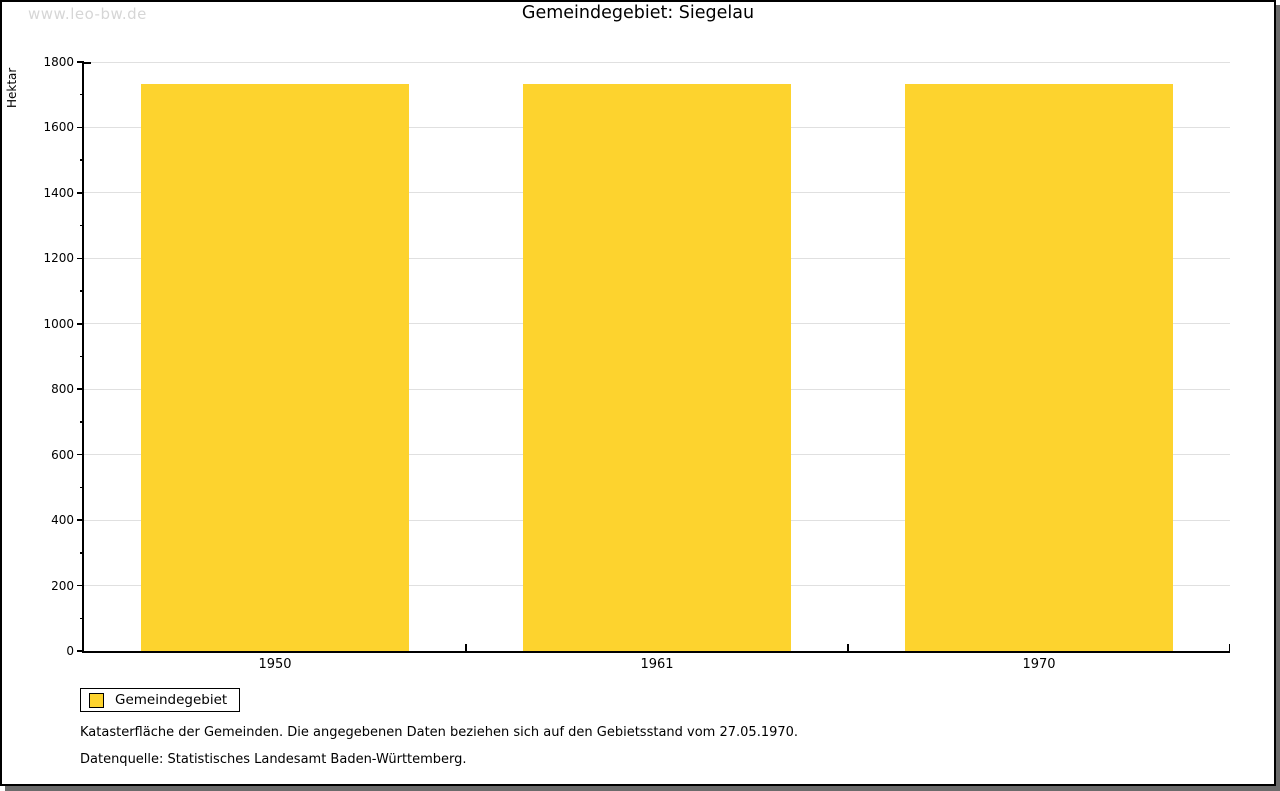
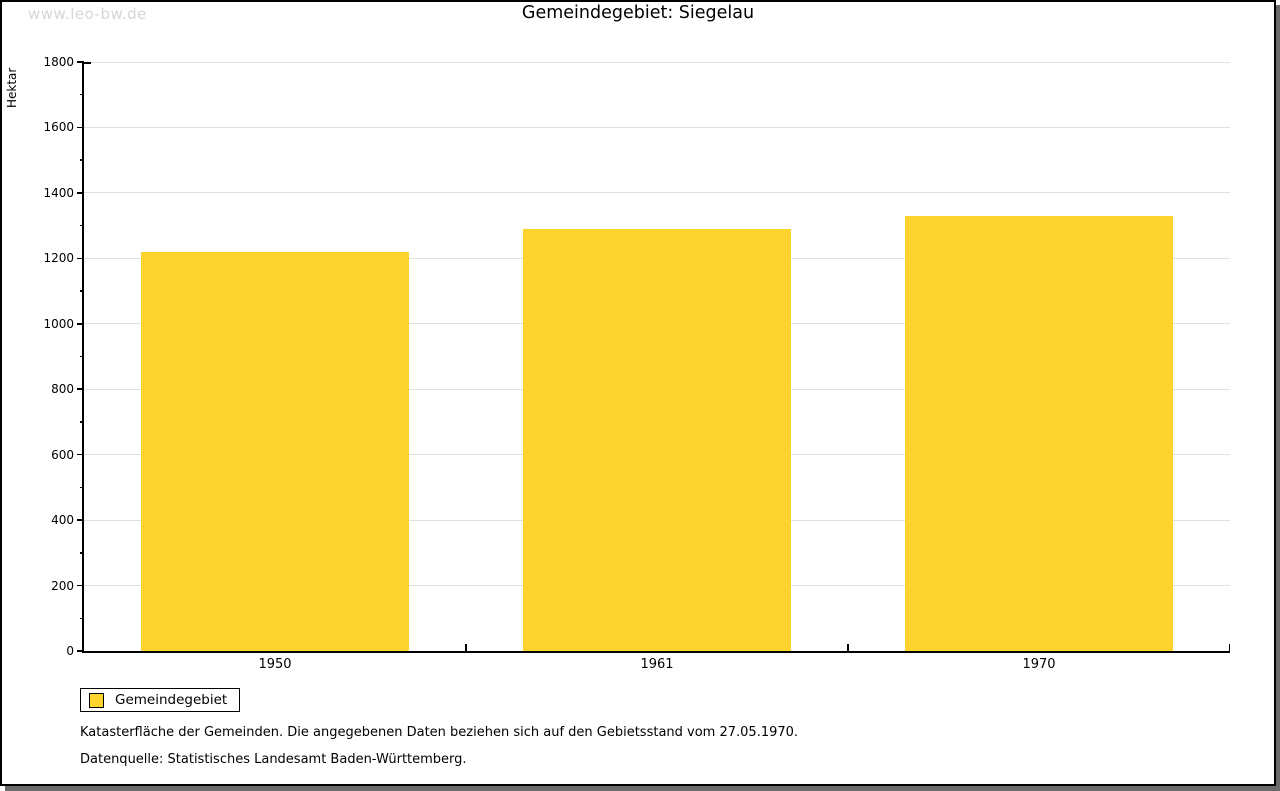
1950: 1730 -> 1220
1961: 1730 -> 1290
1970: 1730 -> 1330
